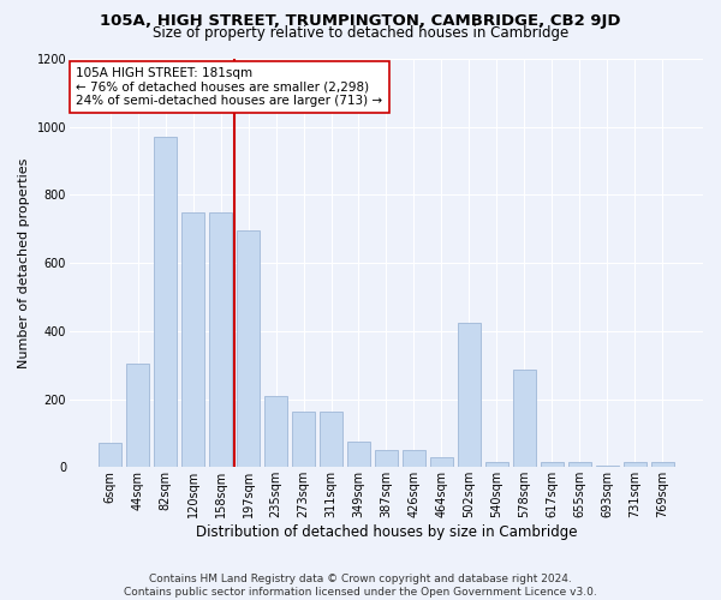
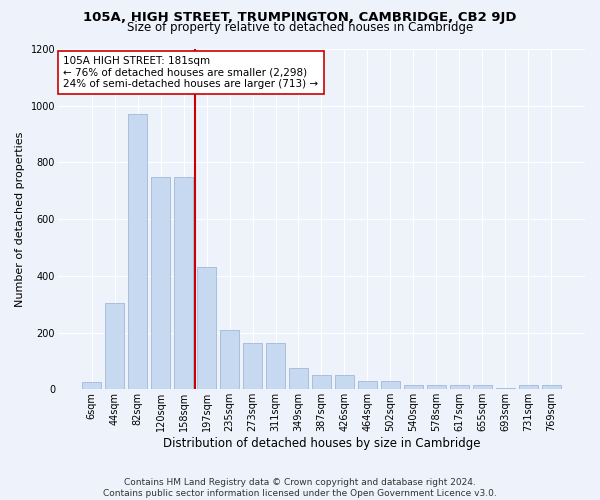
6sqm: 70 -> 25
197sqm: 695 -> 430
502sqm: 425 -> 30
578sqm: 285 -> 15
